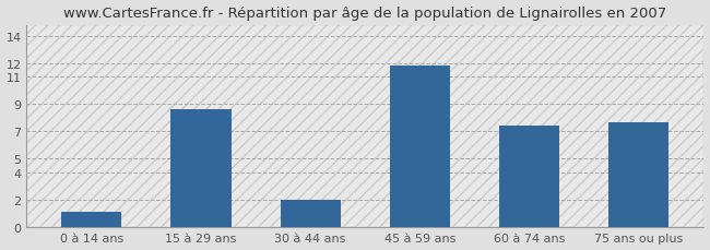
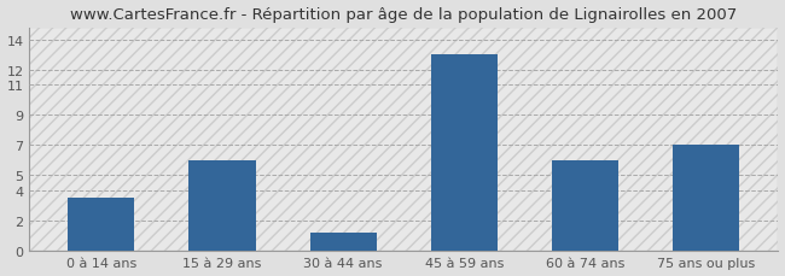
0 à 14 ans: 1.1 -> 3.5
15 à 29 ans: 8.6 -> 6.0
30 à 44 ans: 2.0 -> 1.2
45 à 59 ans: 11.8 -> 13.0
60 à 74 ans: 7.4 -> 6.0
75 ans ou plus: 7.7 -> 7.0
